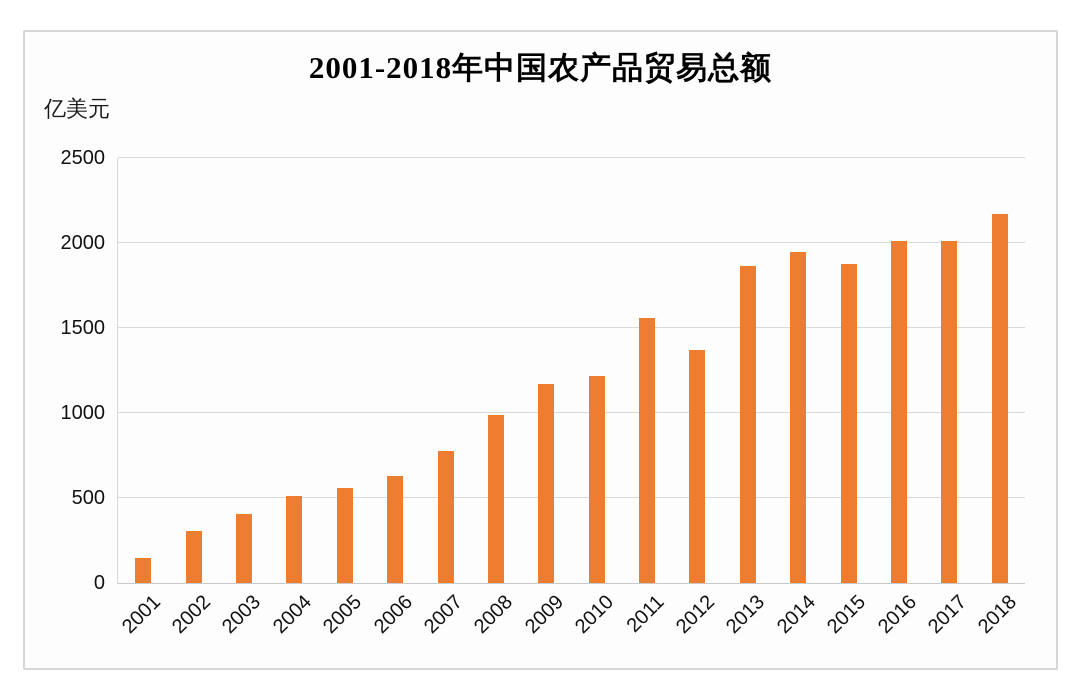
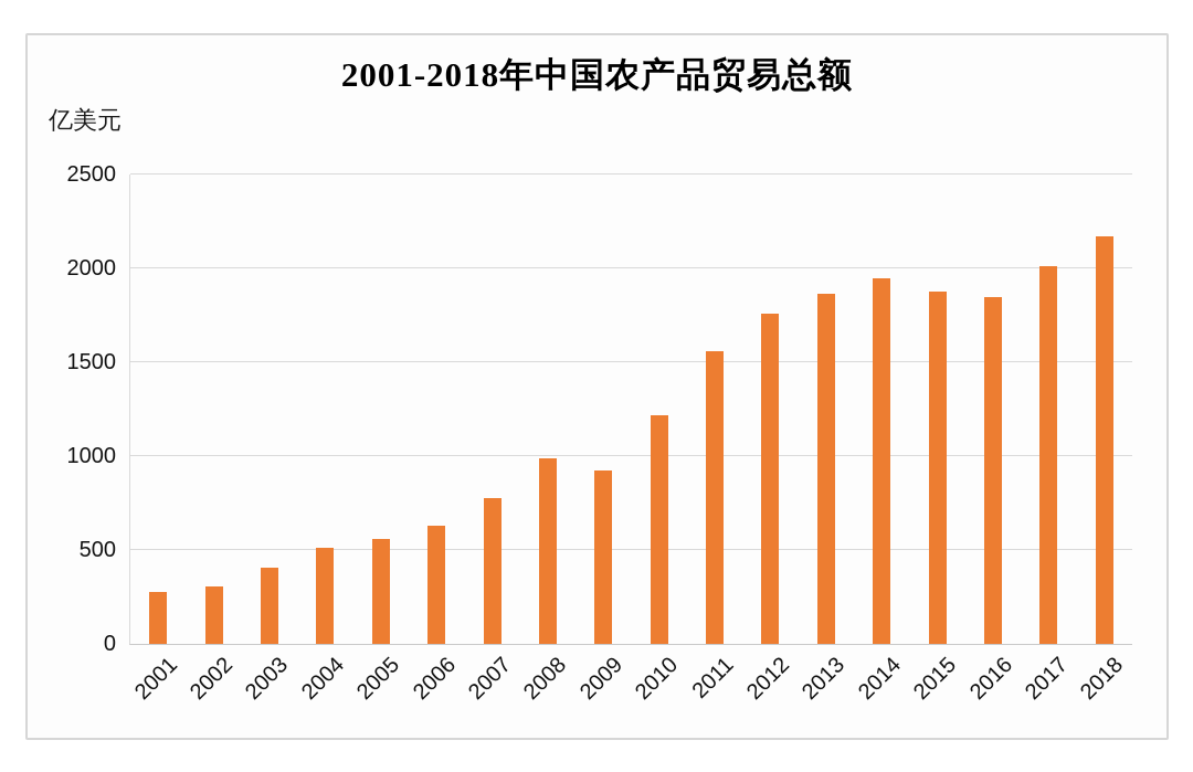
2001: 150 -> 280
2009: 1170 -> 920
2012: 1370 -> 1760
2016: 2010 -> 1850
